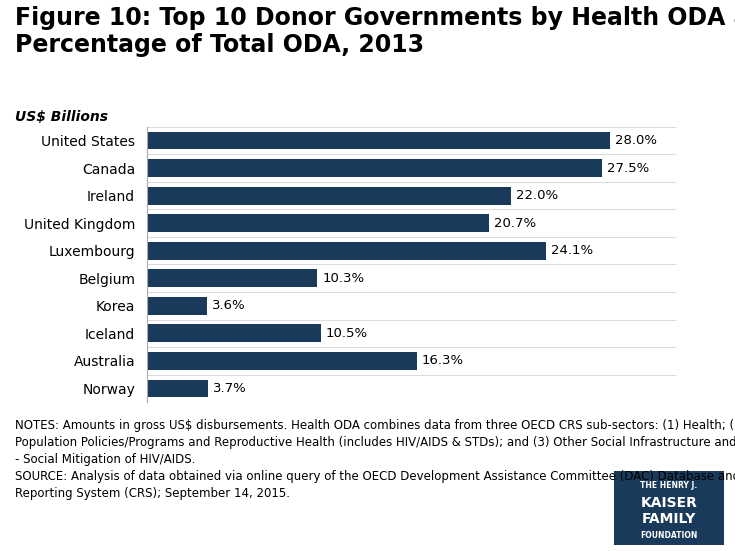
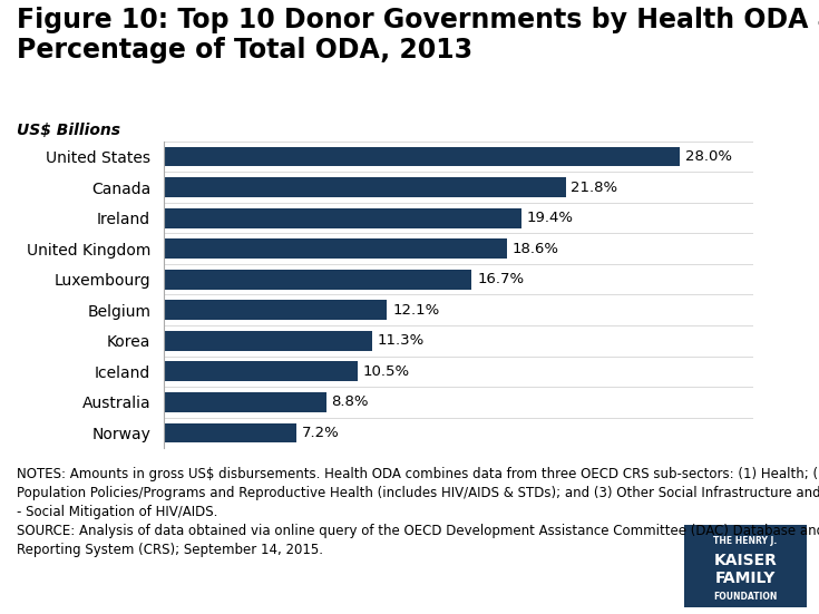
Canada: 27.5% -> 21.8%
Ireland: 22.0% -> 19.4%
United Kingdom: 20.7% -> 18.6%
Luxembourg: 24.1% -> 16.7%
Belgium: 10.3% -> 12.1%
Korea: 3.6% -> 11.3%
Australia: 16.3% -> 8.8%
Norway: 3.7% -> 7.2%
